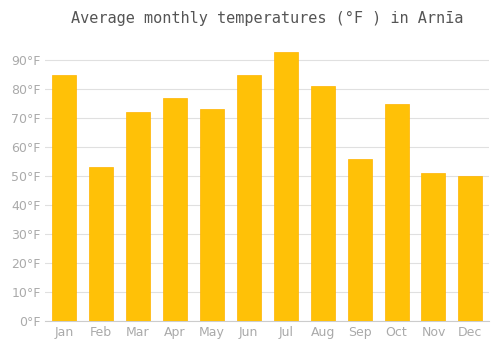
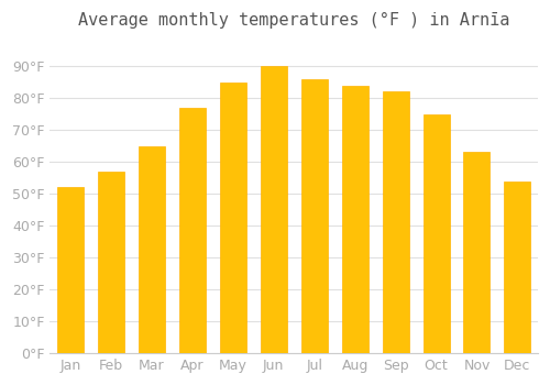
Jan: 85°F -> 52°F
Feb: 53°F -> 57°F
Mar: 72°F -> 65°F
May: 73°F -> 85°F
Jun: 85°F -> 90°F
Jul: 93°F -> 86°F
Aug: 81°F -> 84°F
Sep: 56°F -> 82°F
Nov: 51°F -> 63°F
Dec: 50°F -> 54°F
